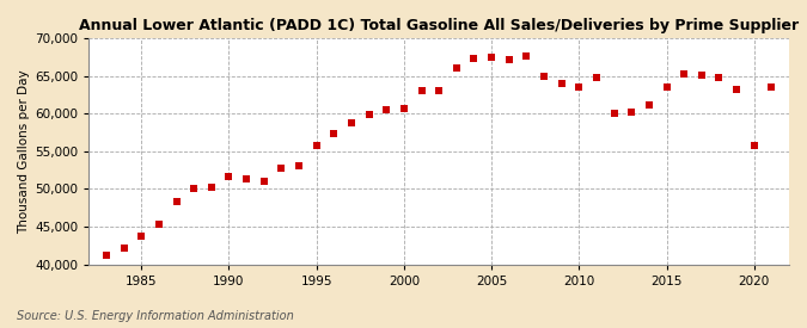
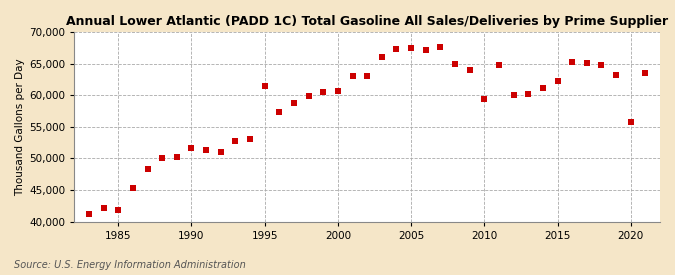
1985: 43,800 -> 41,800
1995: 55,700 -> 61,400
2010: 63,500 -> 59,400
2015: 63,500 -> 62,200
